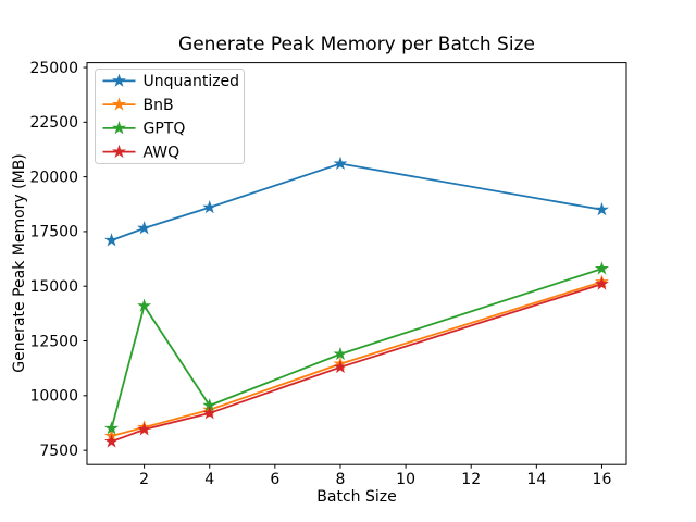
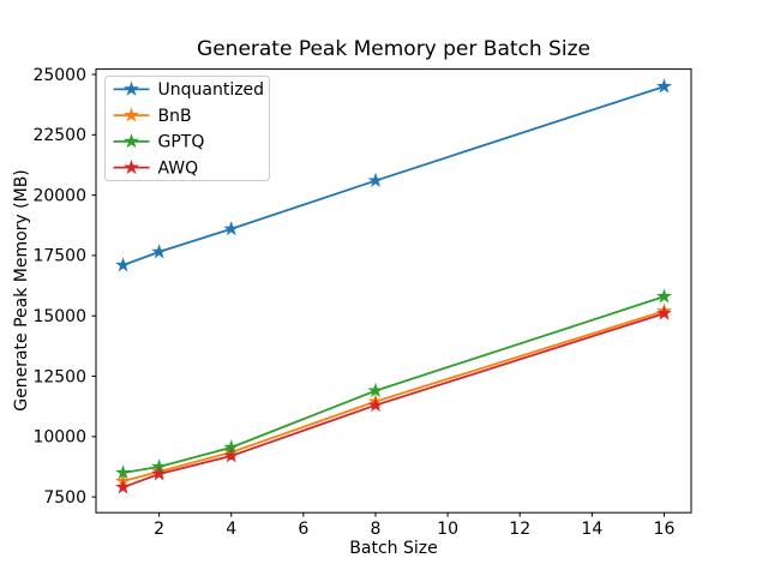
GPTQ/2: 14100 -> 8800
Unquantized/16: 18500 -> 24500
